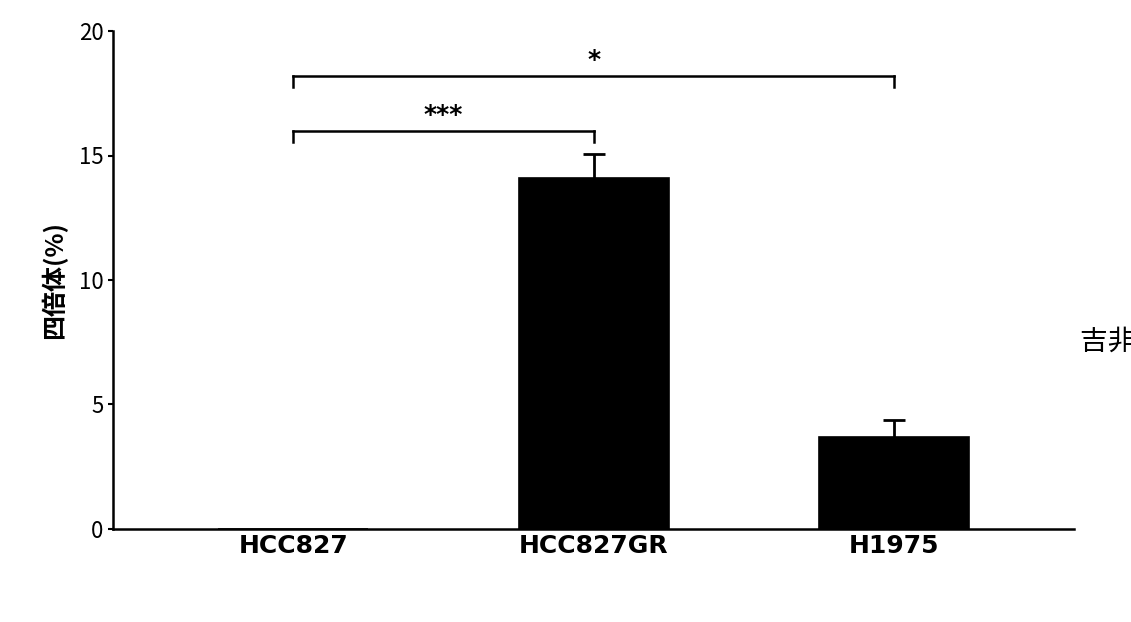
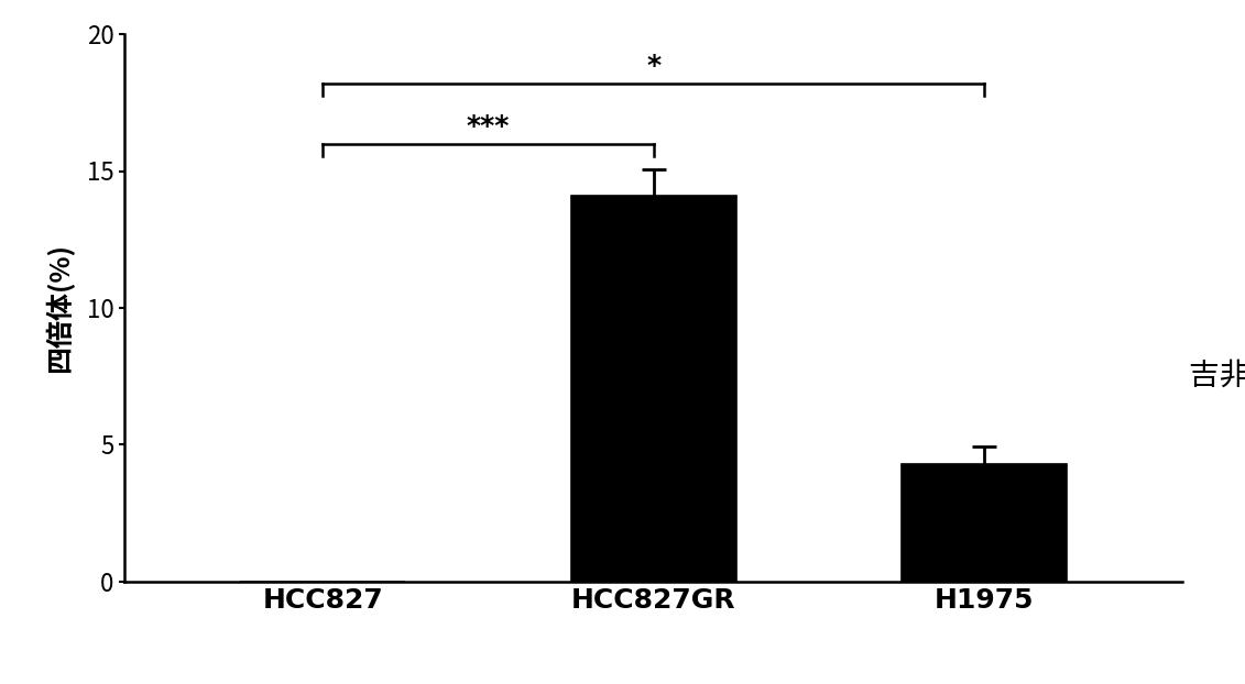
H1975: 3.7 -> 4.3
